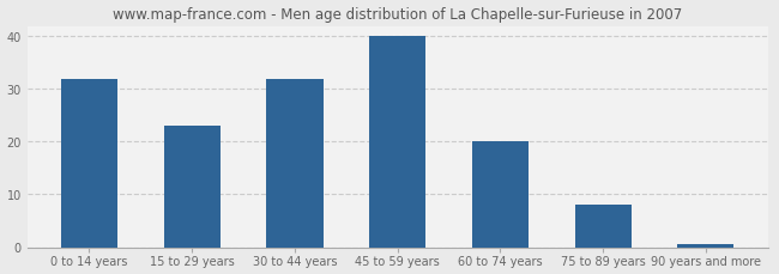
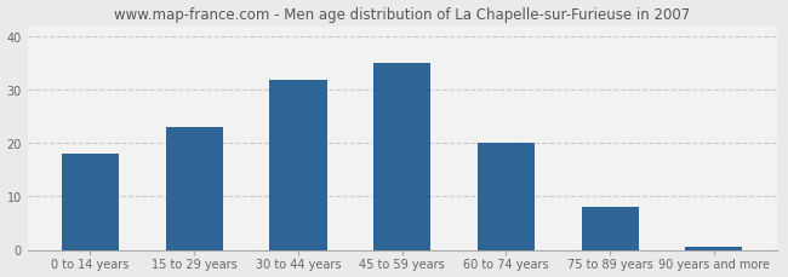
0 to 14 years: 32.0 -> 18.0
45 to 59 years: 40.0 -> 35.0
